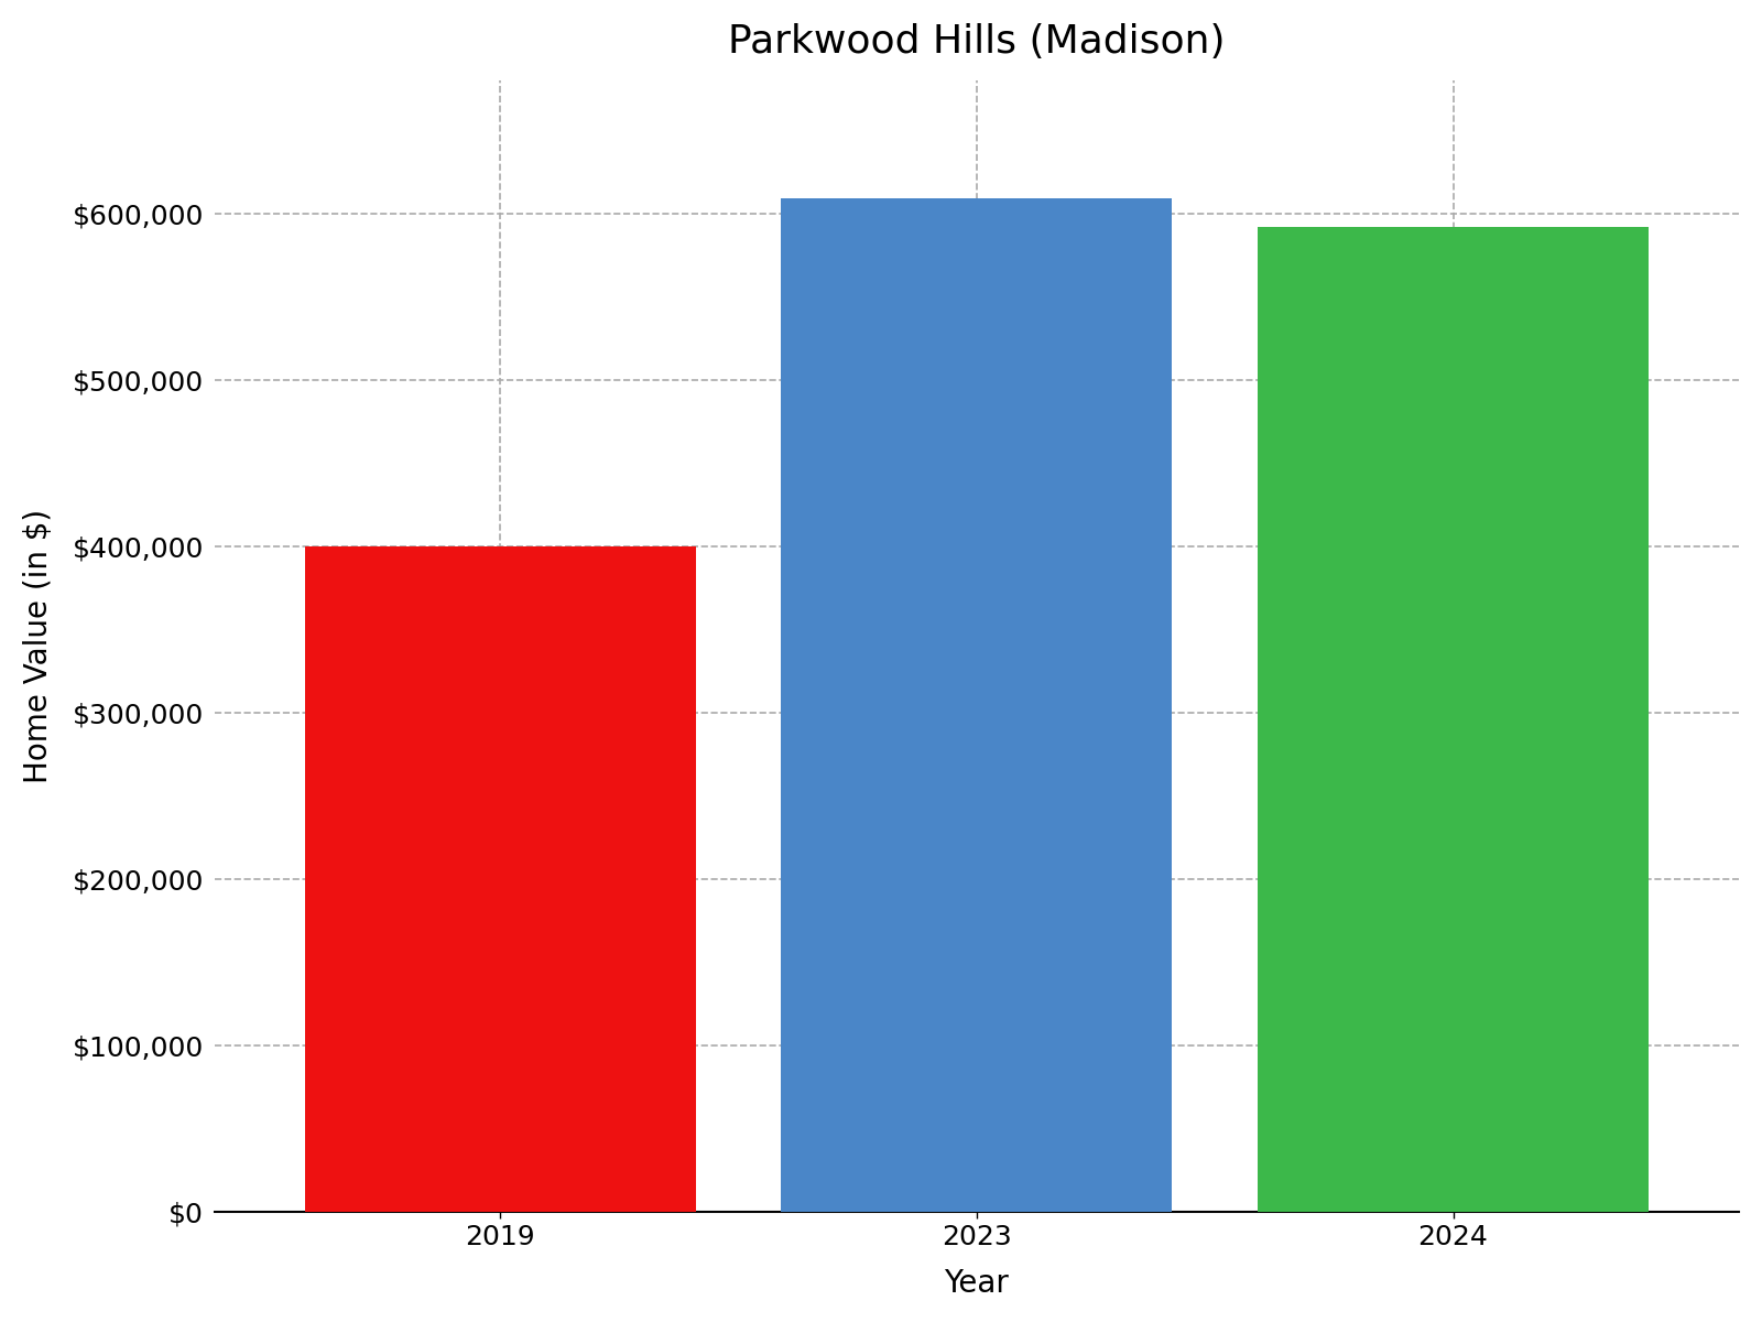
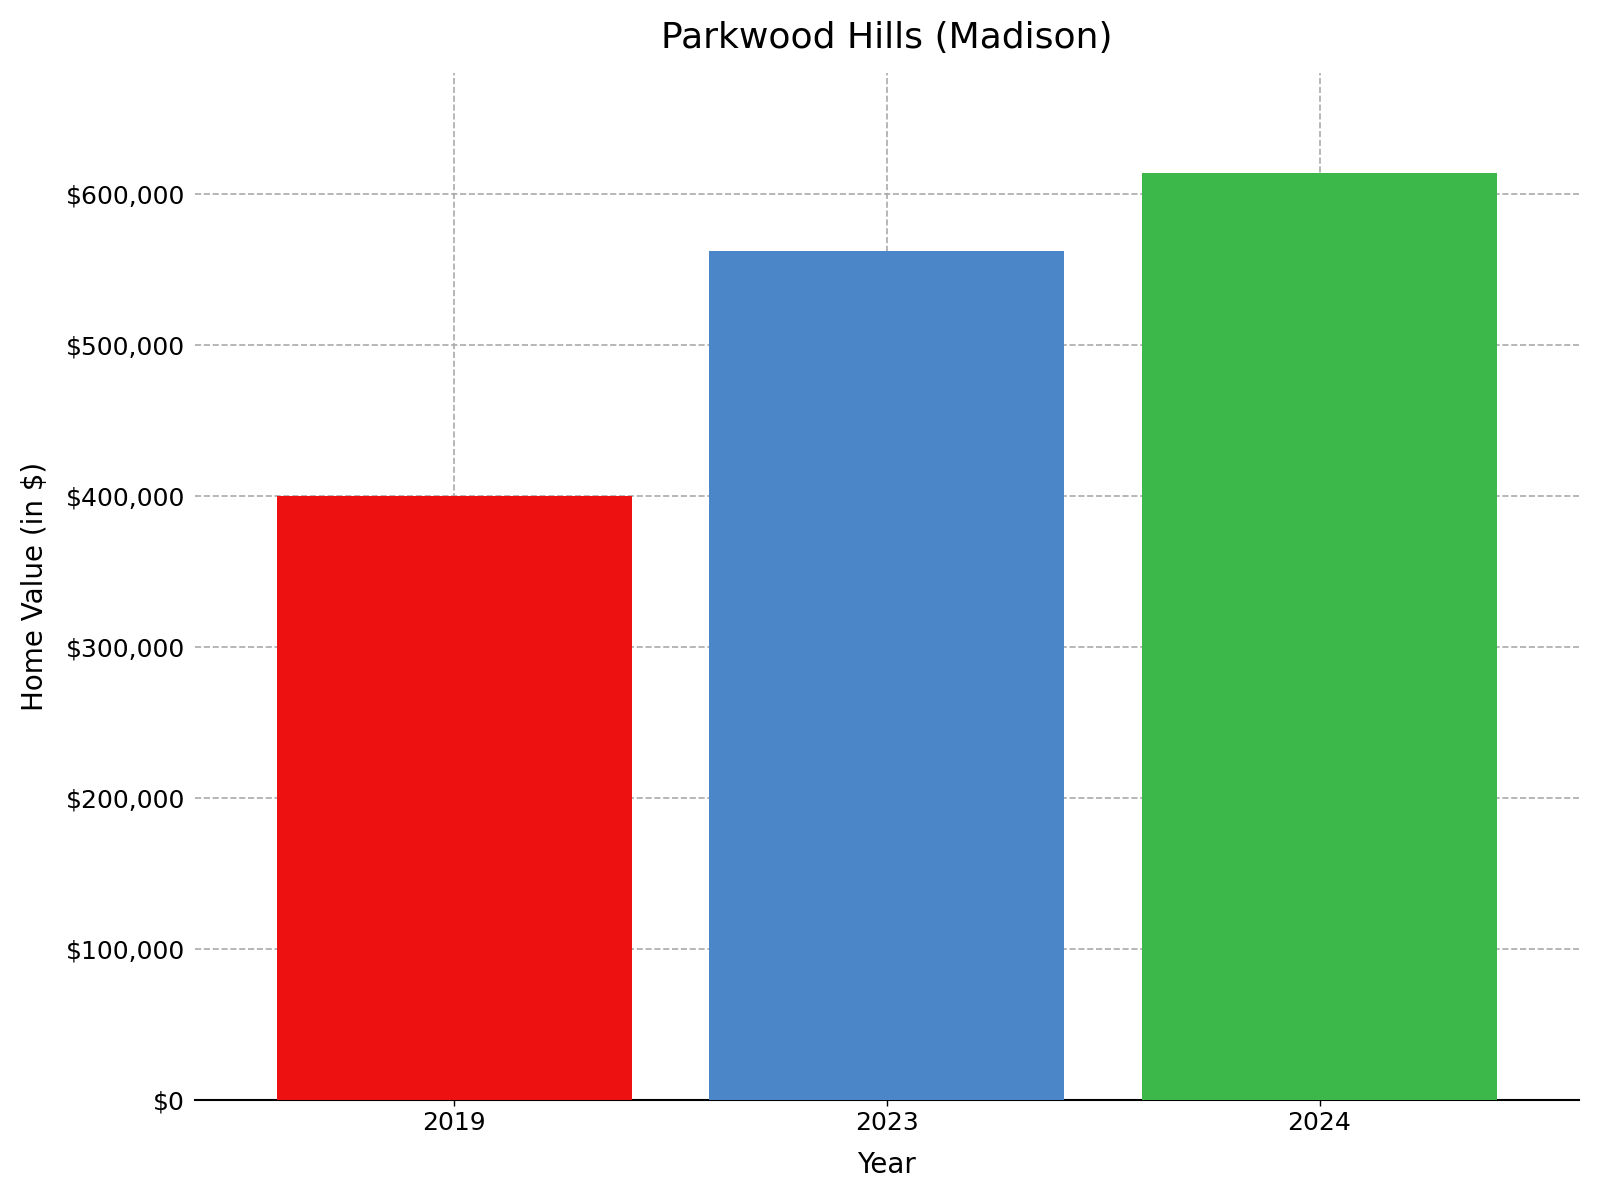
2023: $609,000 -> $562,000
2024: $592,000 -> $614,000
